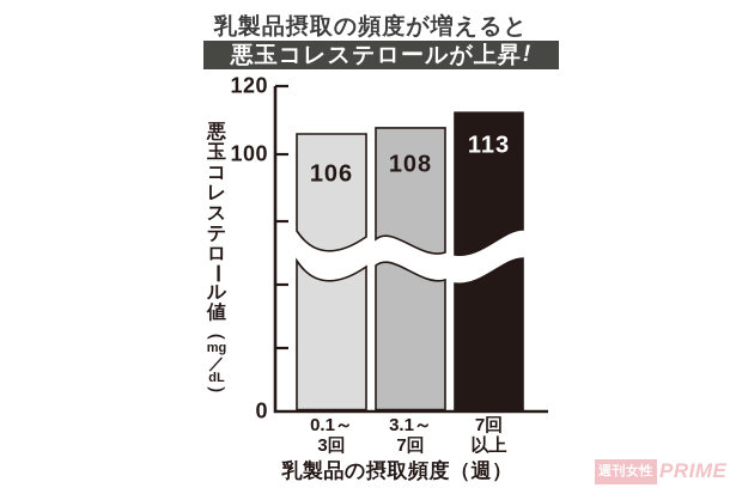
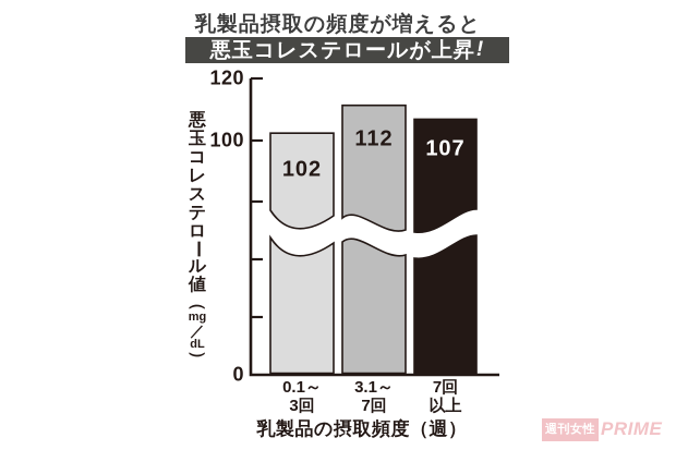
0.1～ 3回: 106 -> 102
3.1～ 7回: 108 -> 112
7回 以上: 113 -> 107
